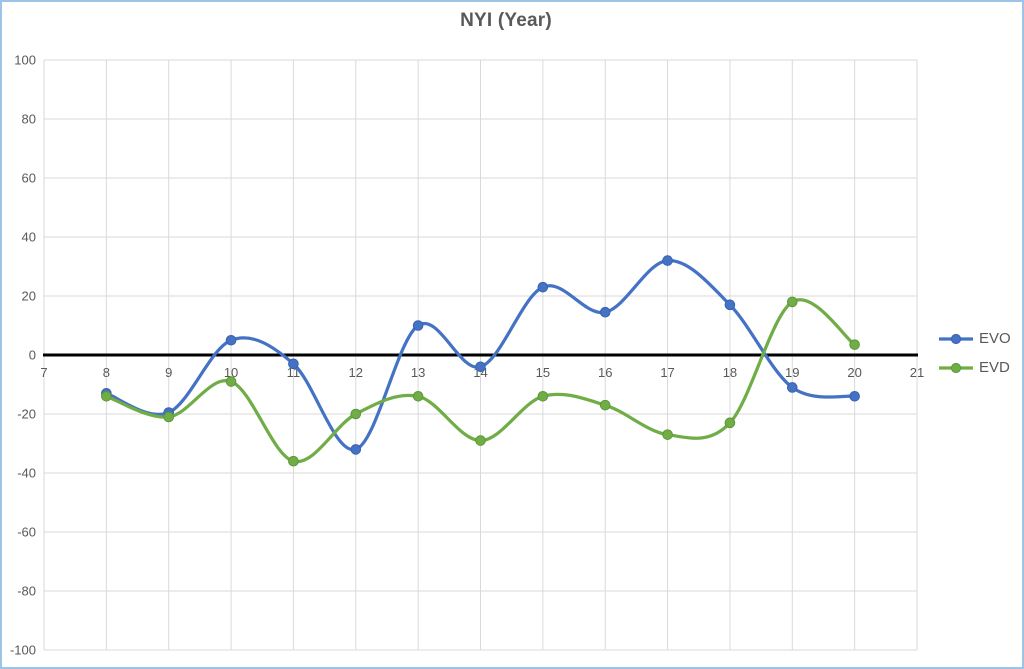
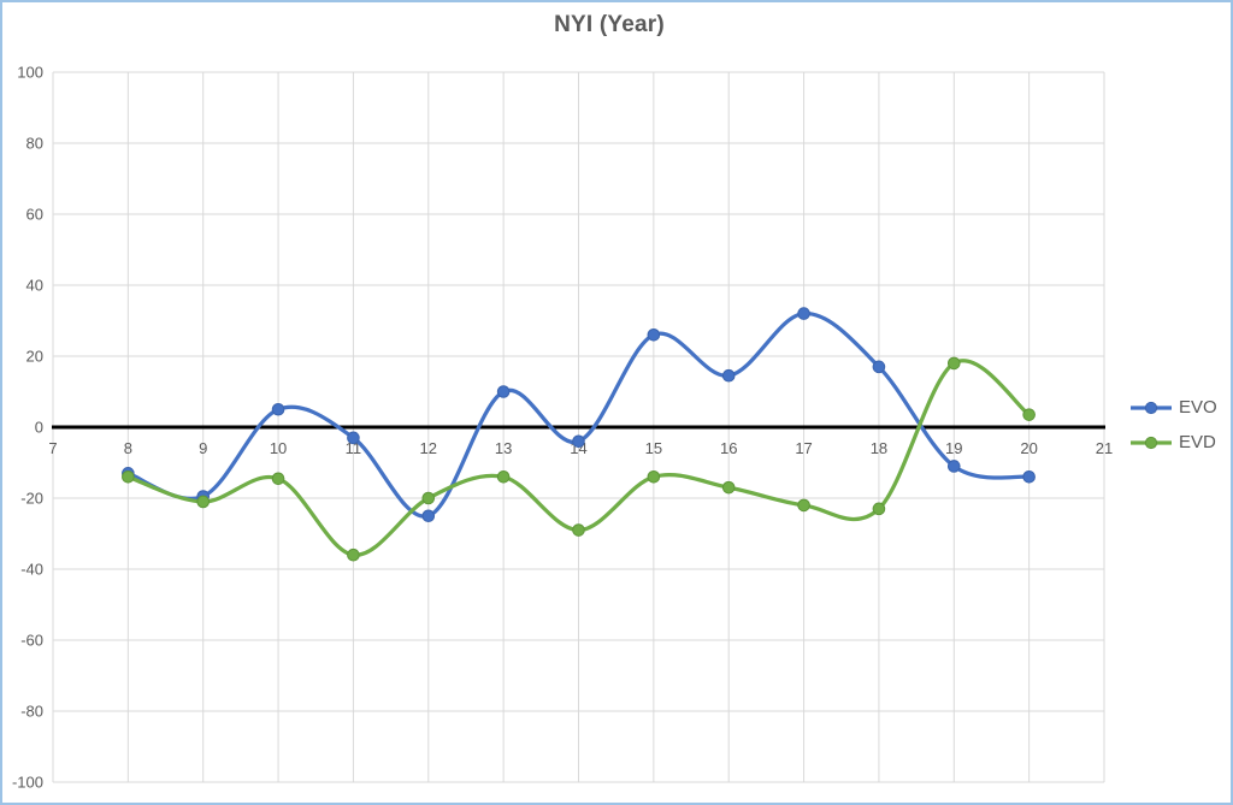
EVD/10: -9 -> -14
EVO/12: -32 -> -25
EVO/15: 23 -> 26
EVD/17: -27 -> -22
